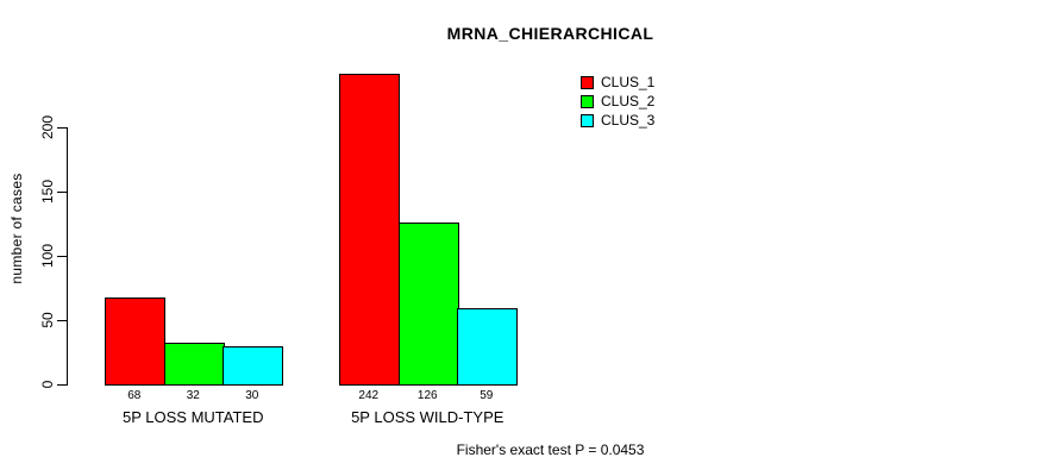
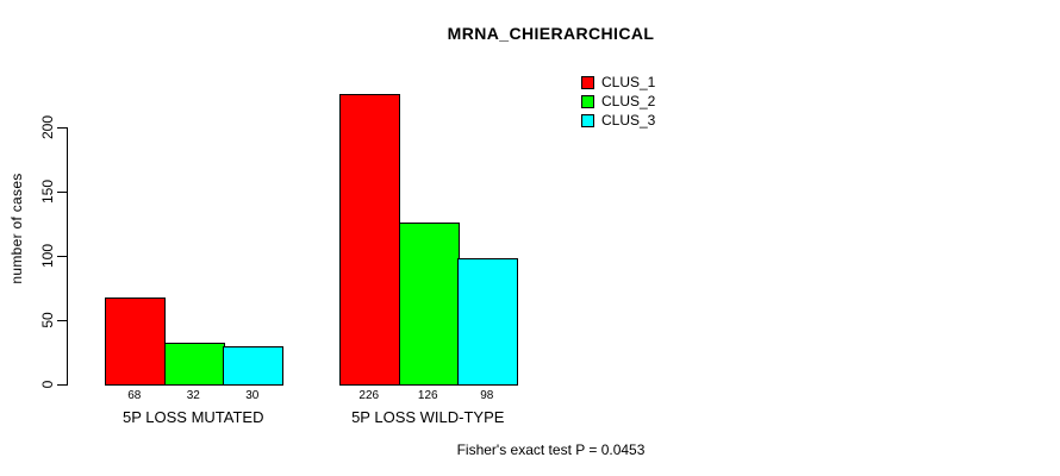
CLUS_1/5P LOSS WILD-TYPE: 242 -> 226
CLUS_3/5P LOSS WILD-TYPE: 59 -> 98
